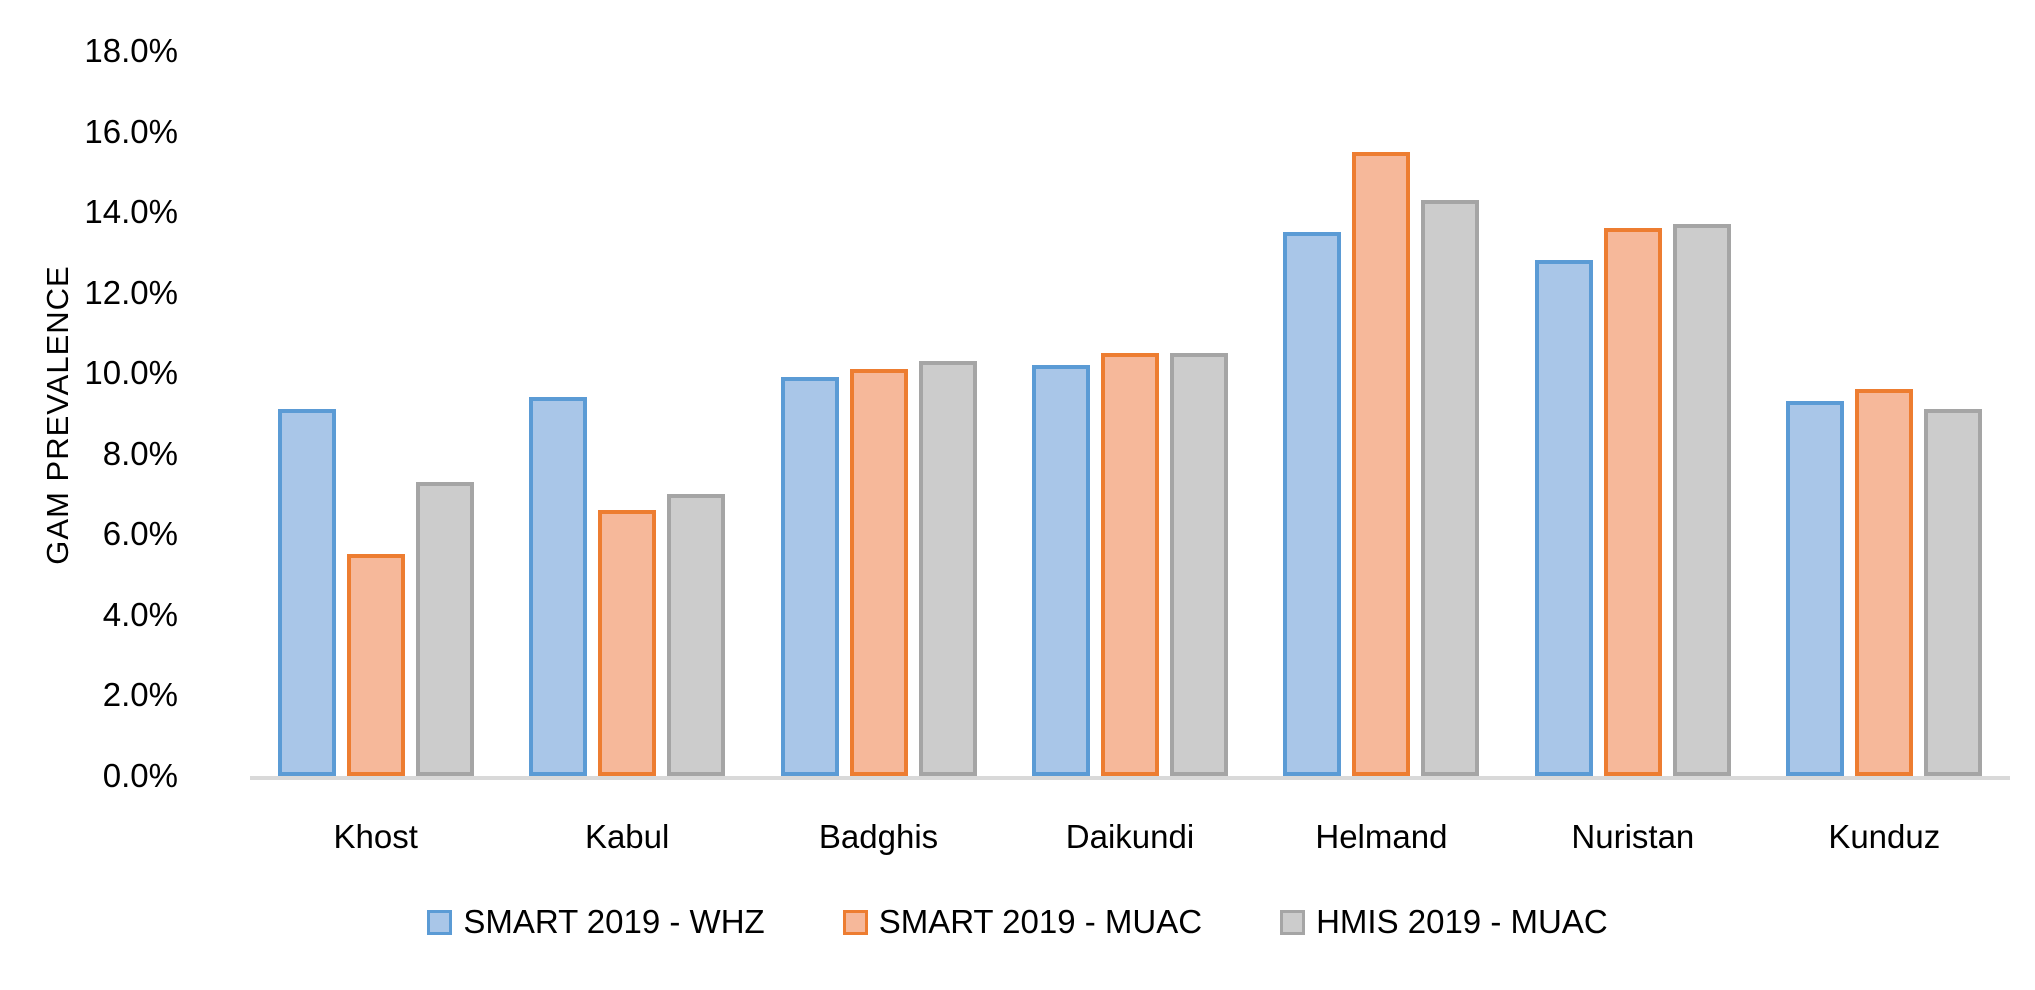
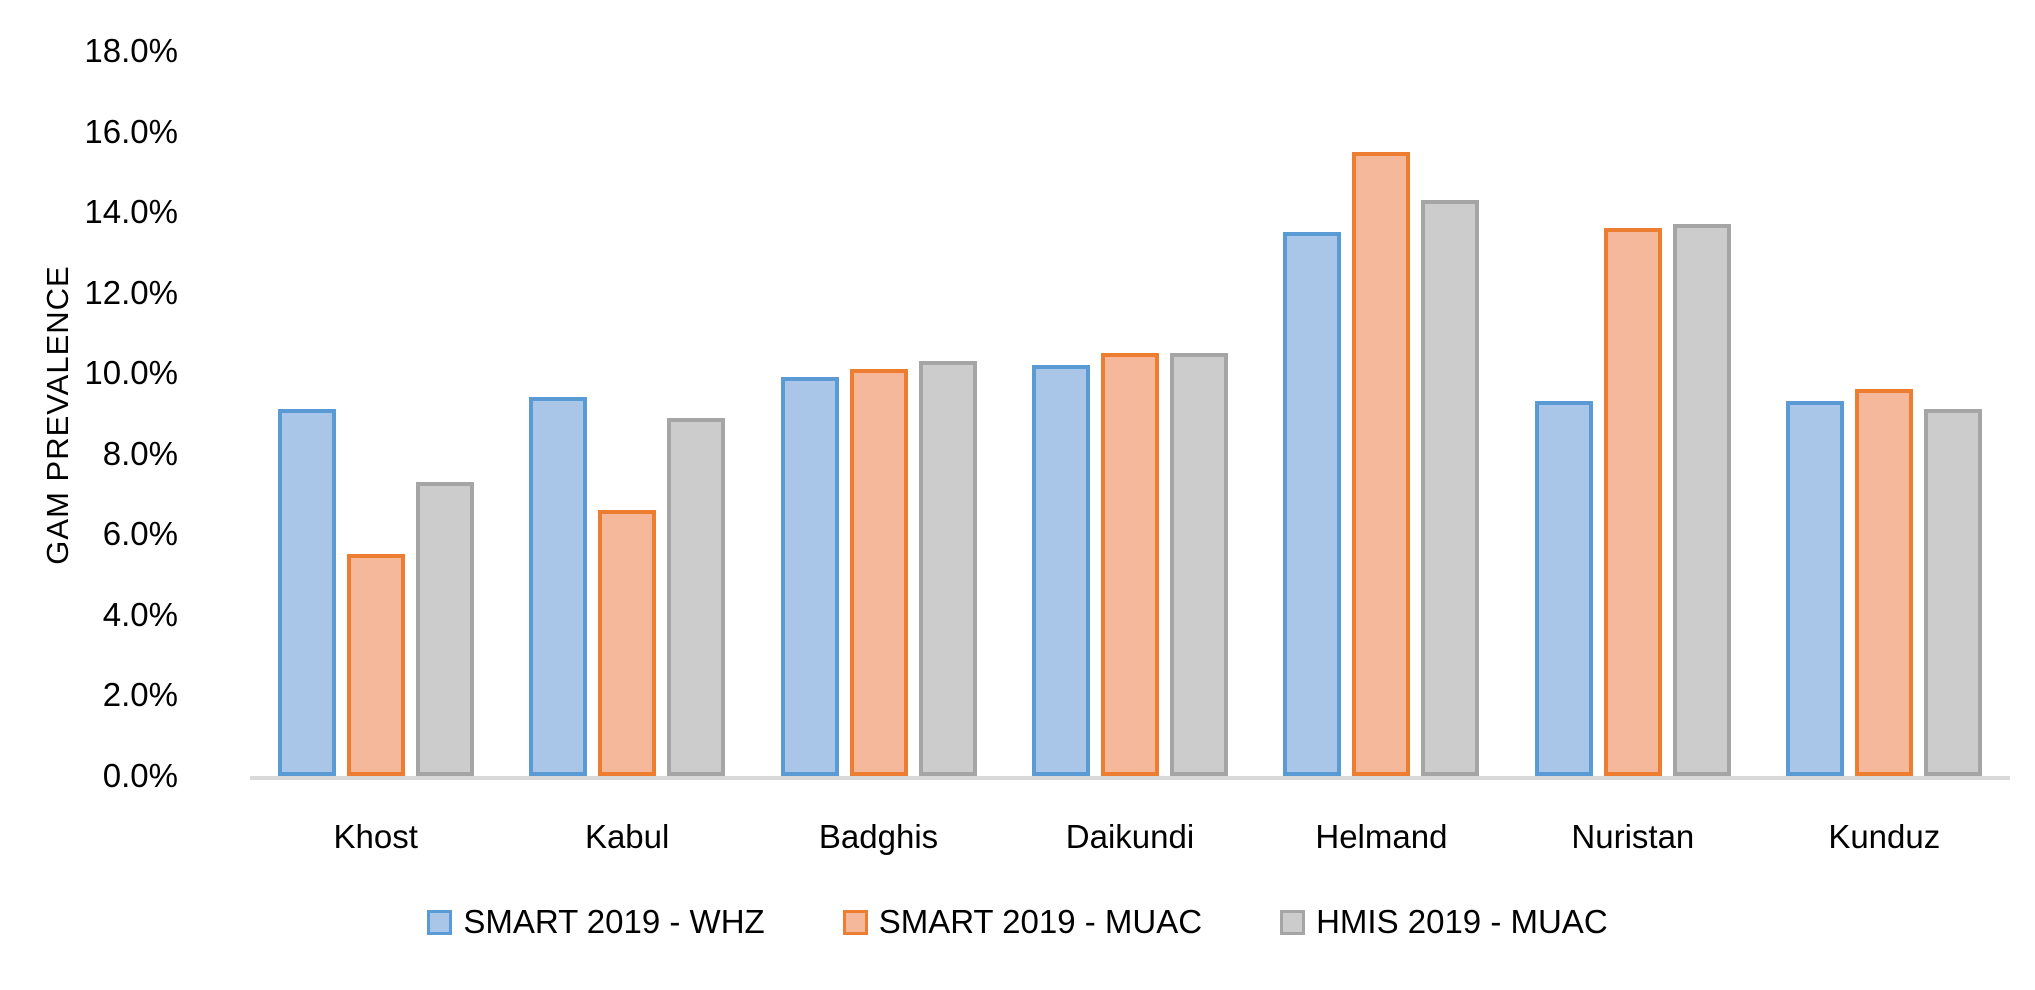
HMIS 2019 - MUAC/Kabul: 7.0% -> 8.9%
SMART 2019 - WHZ/Nuristan: 12.8% -> 9.3%
